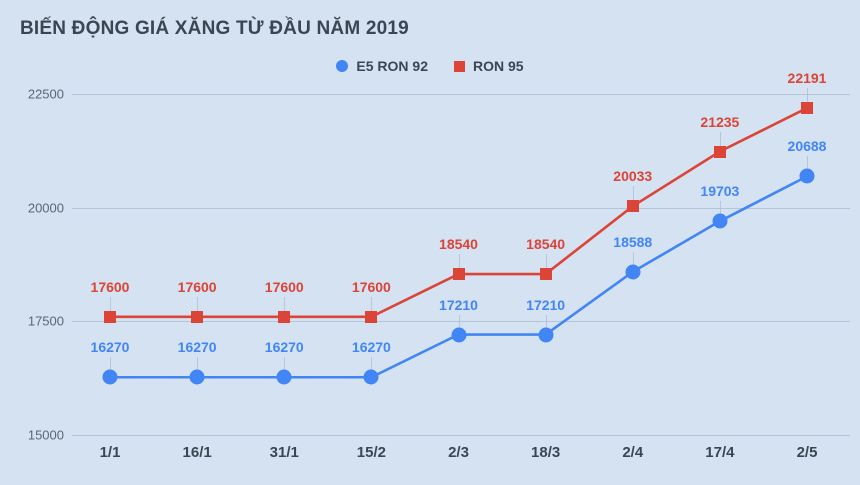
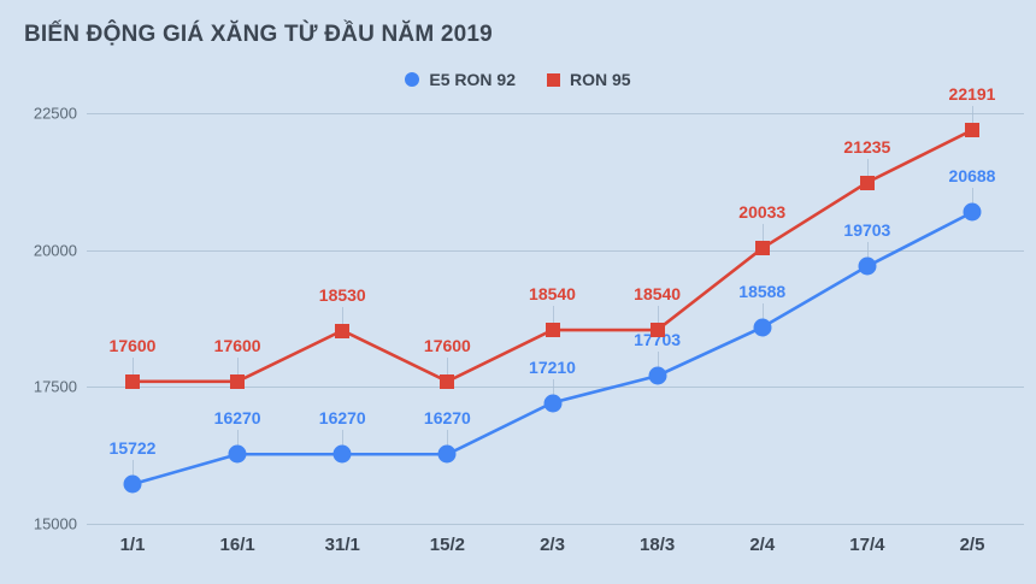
E5 RON 92/1/1: 16270 -> 15722
RON 95/31/1: 17600 -> 18530
E5 RON 92/18/3: 17210 -> 17703
